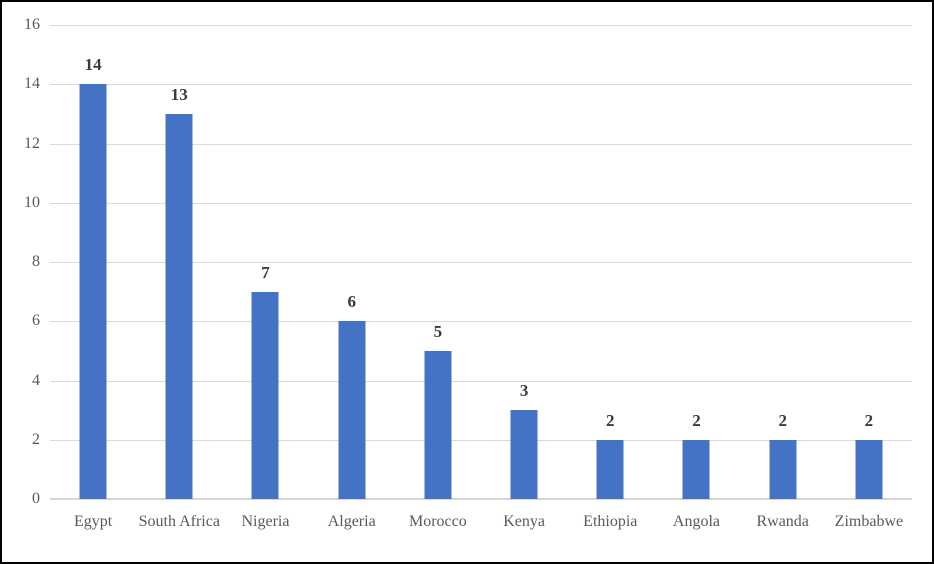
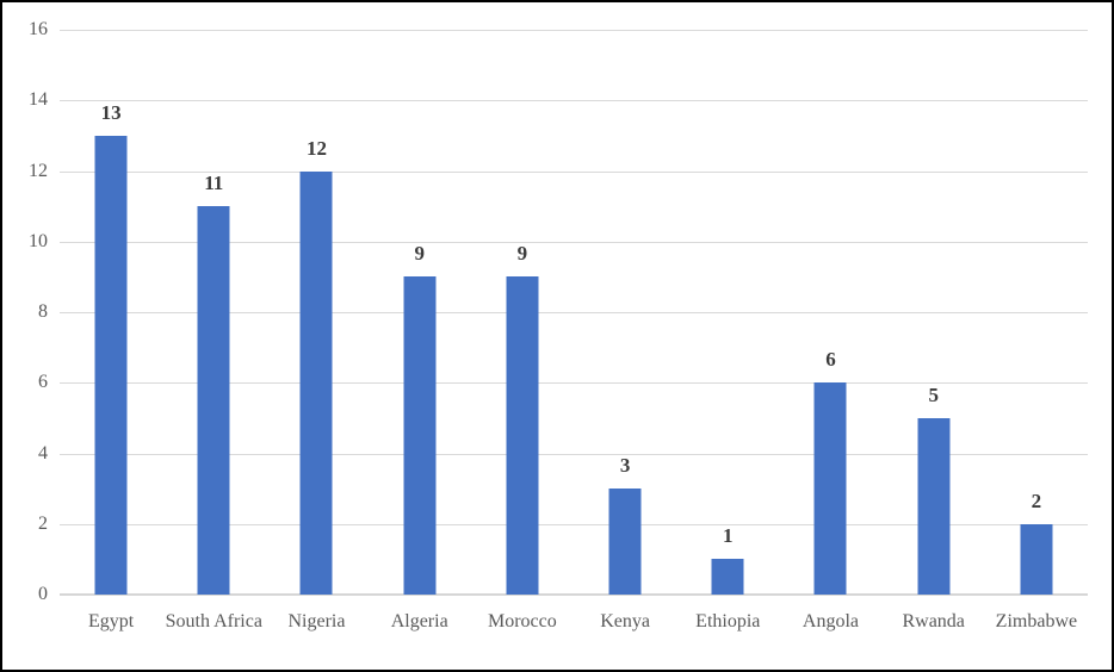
Egypt: 14 -> 13
South Africa: 13 -> 11
Nigeria: 7 -> 12
Algeria: 6 -> 9
Morocco: 5 -> 9
Ethiopia: 2 -> 1
Angola: 2 -> 6
Rwanda: 2 -> 5
